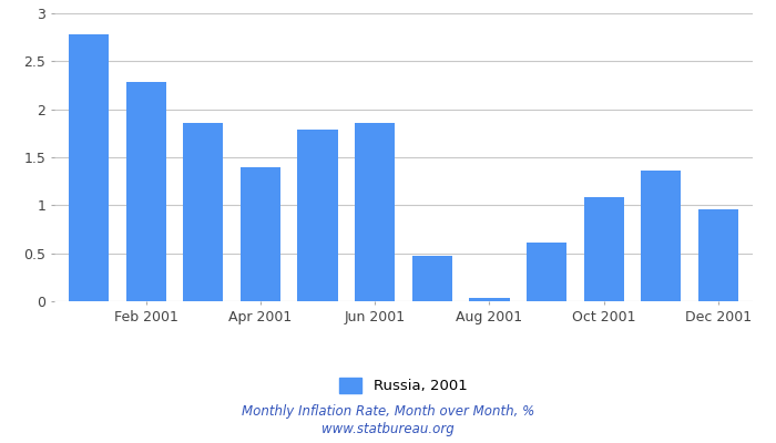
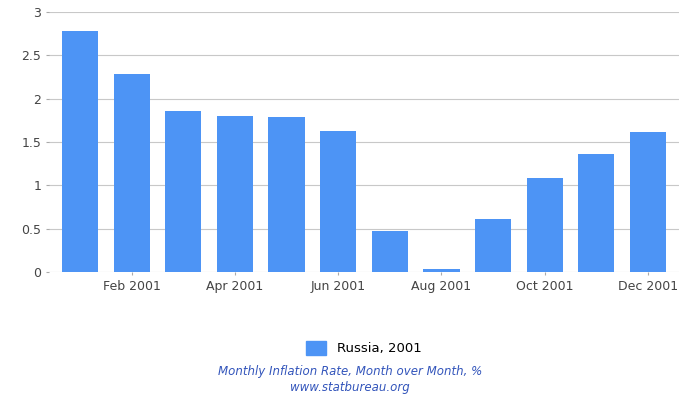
Apr 2001: 1.40 -> 1.80
Jun 2001: 1.86 -> 1.63
Dec 2001: 0.96 -> 1.61
